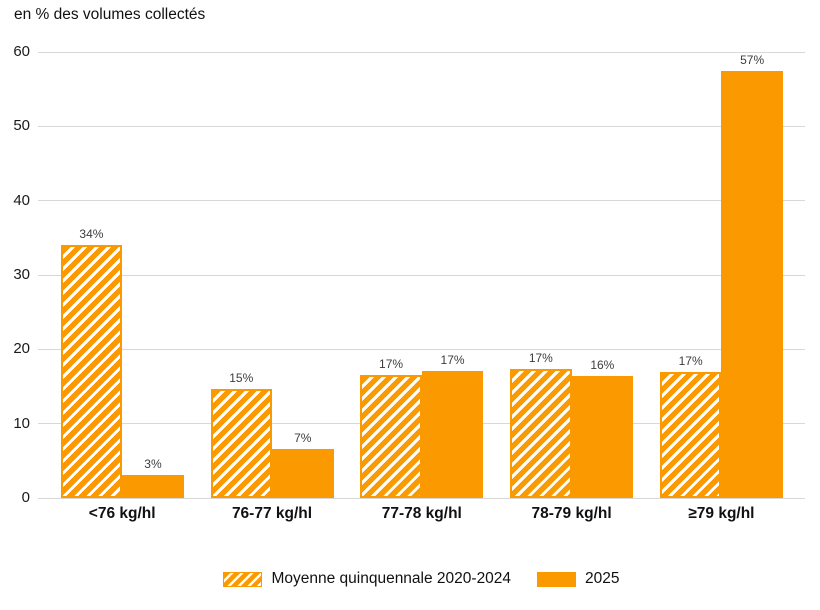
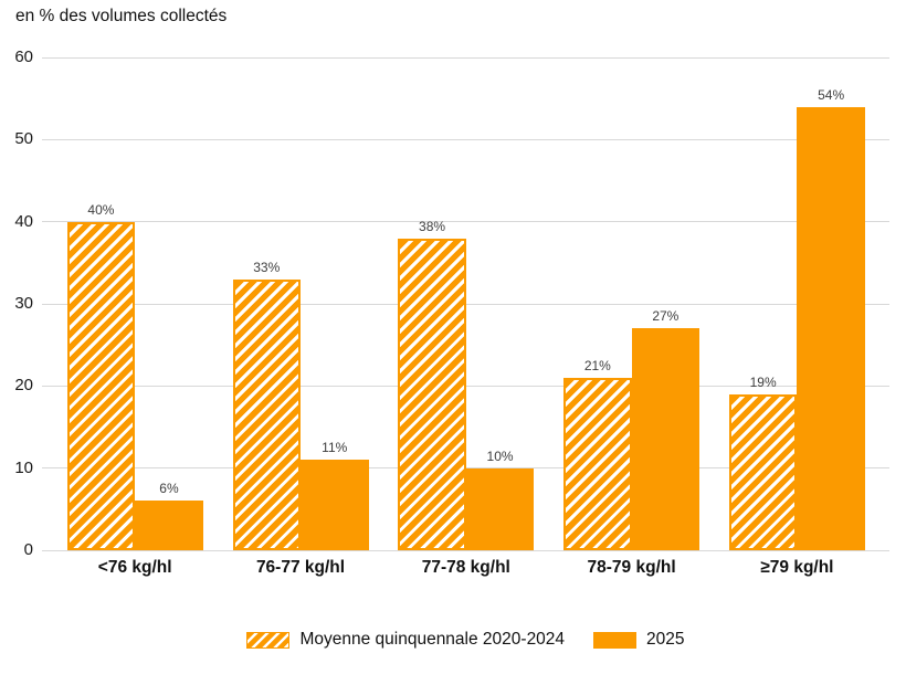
Moyenne quinquennale 2020-2024/<76 kg/hl: 34% -> 40%
2025/<76 kg/hl: 3% -> 6%
Moyenne quinquennale 2020-2024/76-77 kg/hl: 15% -> 33%
2025/76-77 kg/hl: 7% -> 11%
Moyenne quinquennale 2020-2024/77-78 kg/hl: 17% -> 38%
2025/77-78 kg/hl: 17% -> 10%
Moyenne quinquennale 2020-2024/78-79 kg/hl: 17% -> 21%
2025/78-79 kg/hl: 16% -> 27%
Moyenne quinquennale 2020-2024/≥79 kg/hl: 17% -> 19%
2025/≥79 kg/hl: 57% -> 54%
